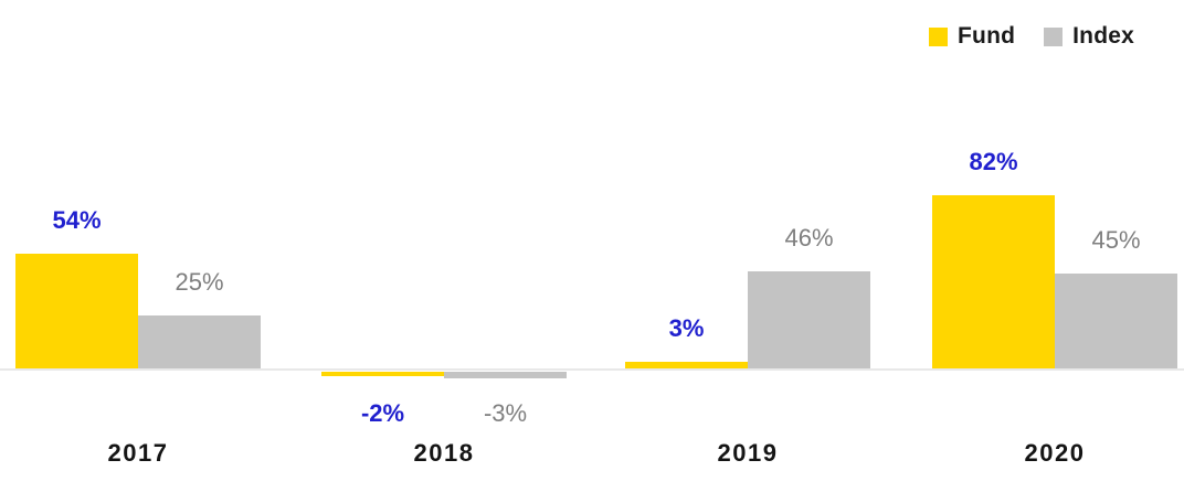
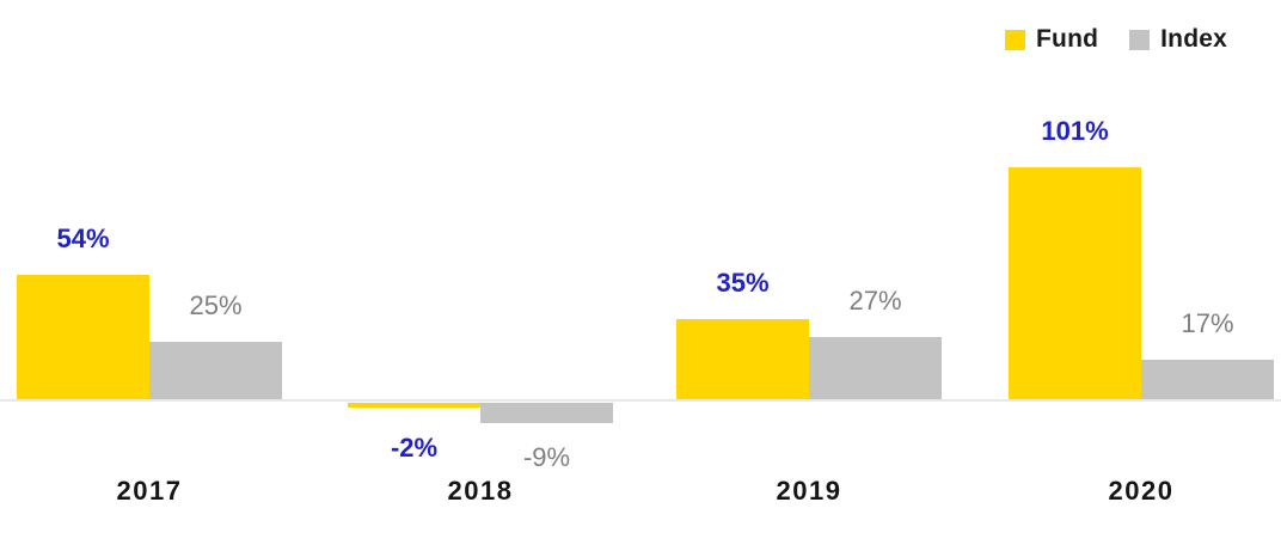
Index/2018: -3% -> -9%
Fund/2019: 3% -> 35%
Index/2019: 46% -> 27%
Fund/2020: 82% -> 101%
Index/2020: 45% -> 17%
